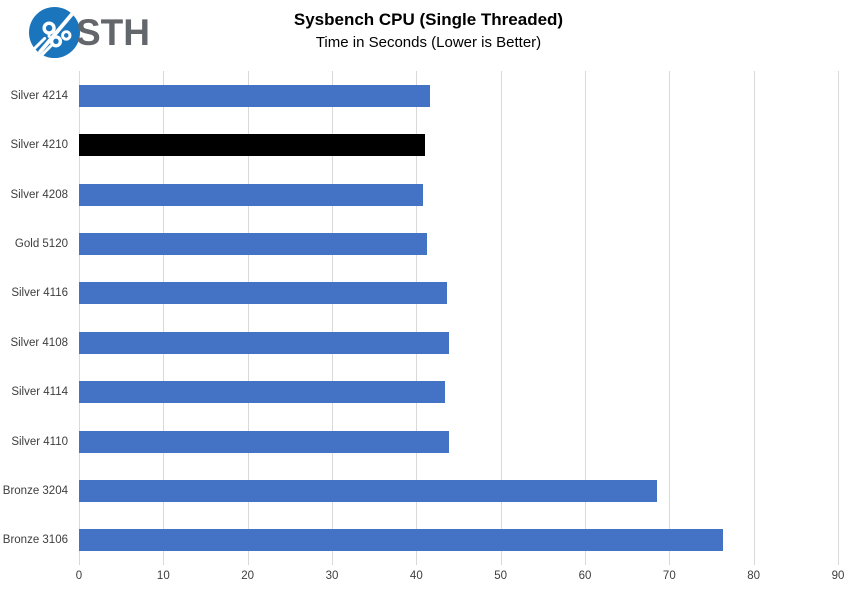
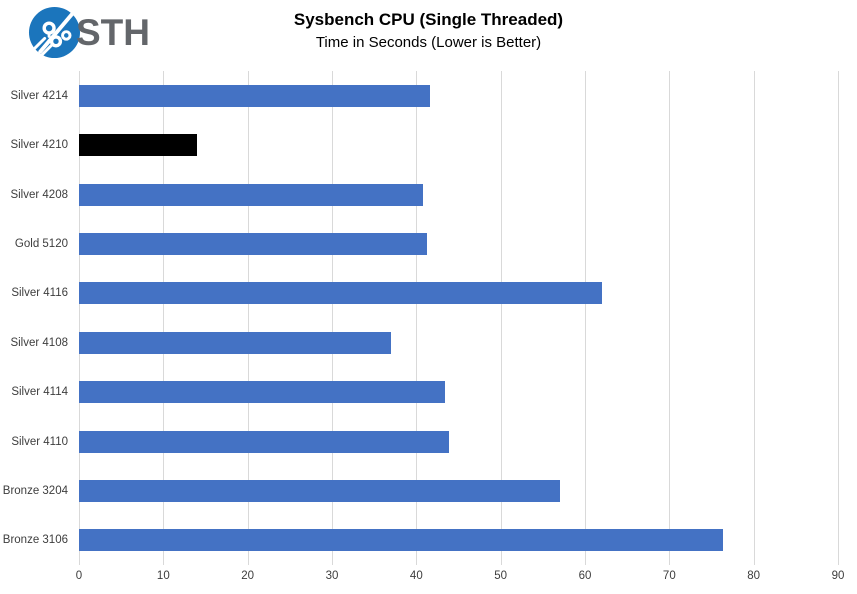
Silver 4210: 41 -> 14
Silver 4116: 44 -> 62
Silver 4108: 44 -> 37
Bronze 3204: 68 -> 57
